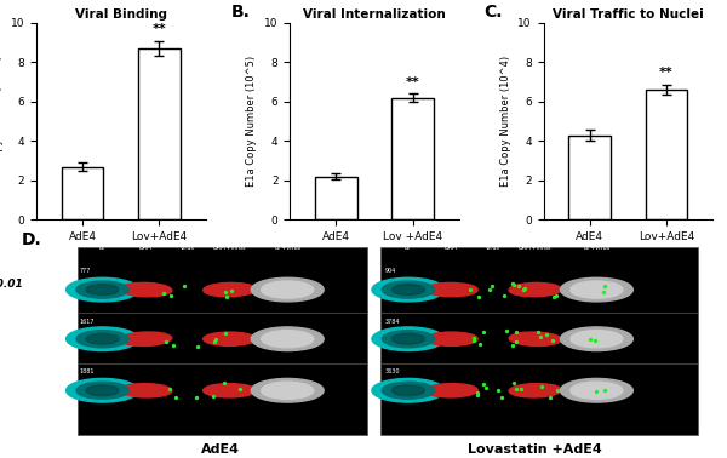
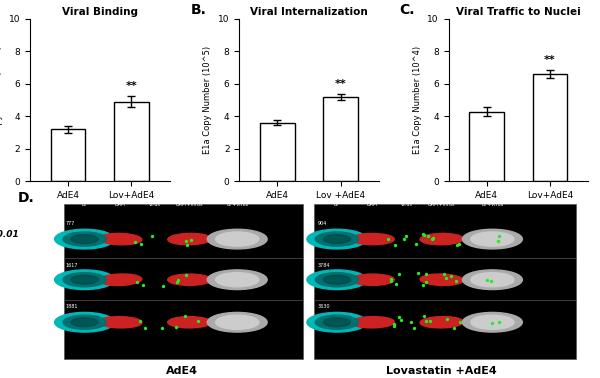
Viral Binding/AdE4: 2.7 -> 3.2
Viral Binding/Lov+AdE4: 8.7 -> 4.9
Viral Internalization/AdE4: 2.2 -> 3.6
Viral Internalization/Lov +AdE4: 6.2 -> 5.2
